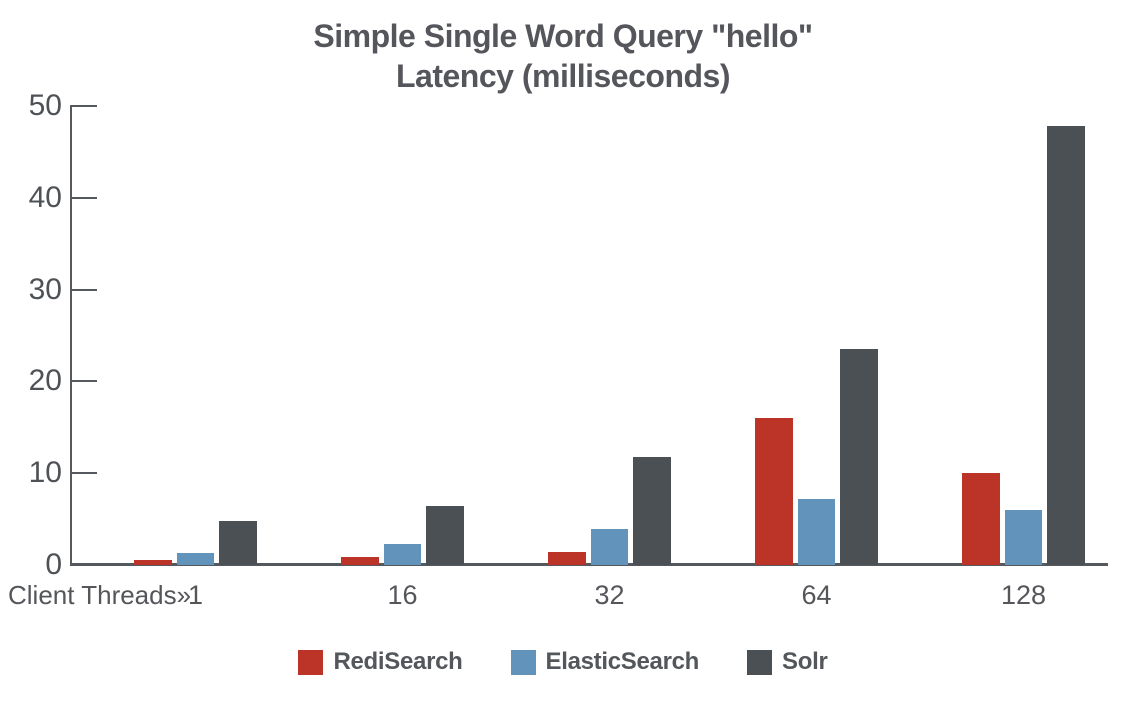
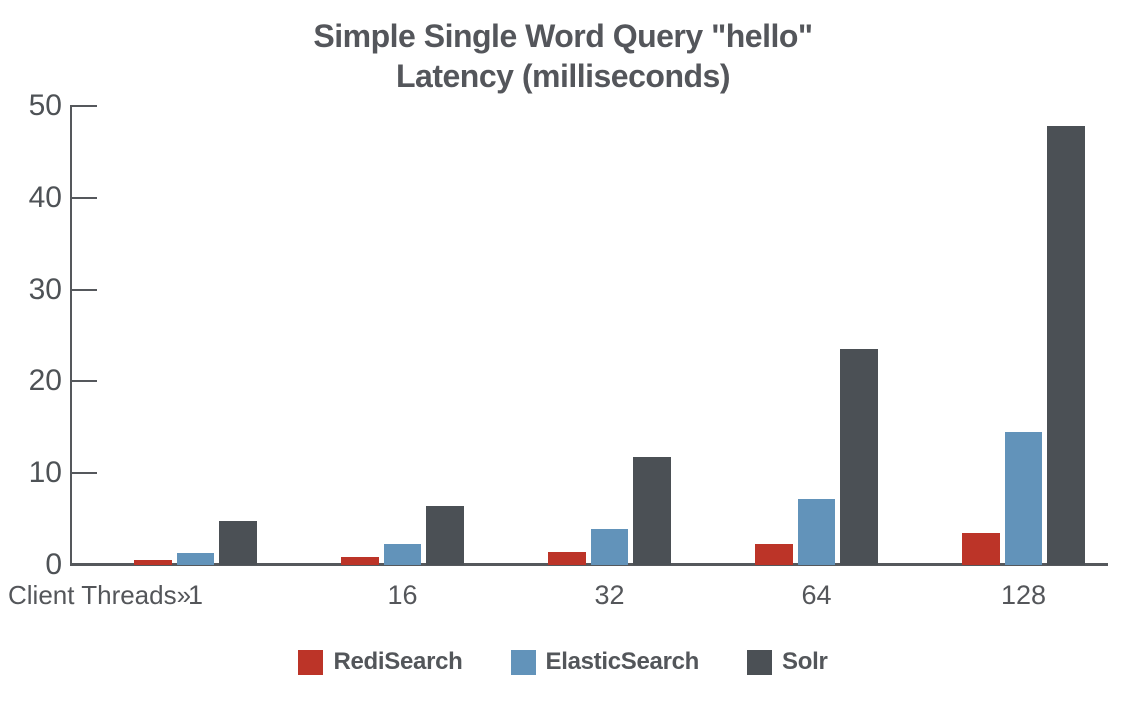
RediSearch/64: 16 -> 2
RediSearch/128: 10 -> 4
ElasticSearch/128: 6 -> 14
